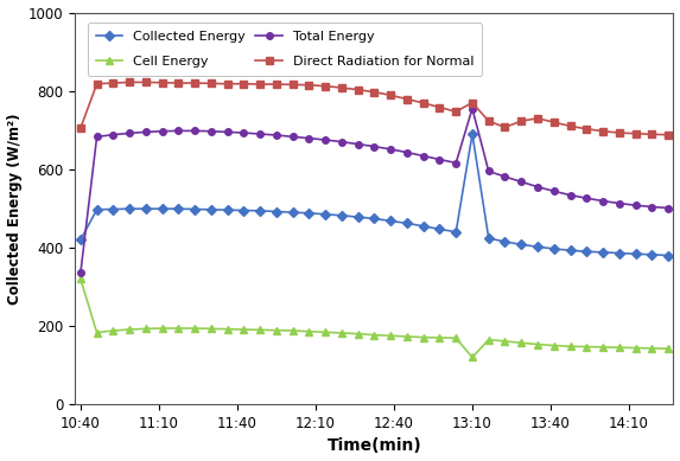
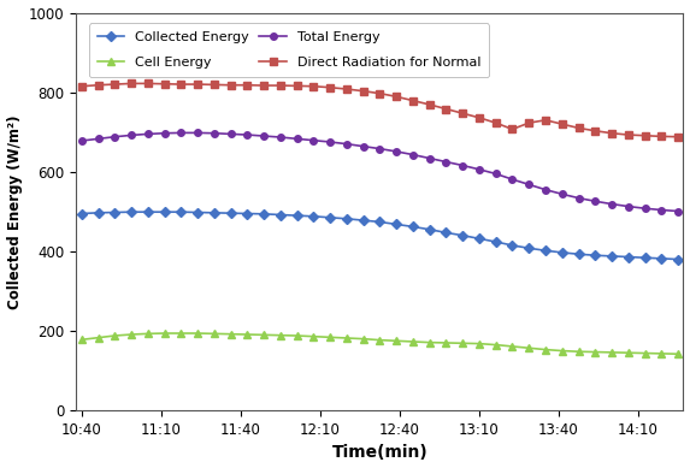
Collected Energy/10:40: 420 -> 495
Cell Energy/10:40: 320 -> 178
Total Energy/10:40: 335 -> 678
Direct Radiation for Normal/10:40: 705 -> 815
Collected Energy/13:10: 690 -> 432
Cell Energy/13:10: 120 -> 168
Total Energy/13:10: 755 -> 606
Direct Radiation for Normal/13:10: 770 -> 736
